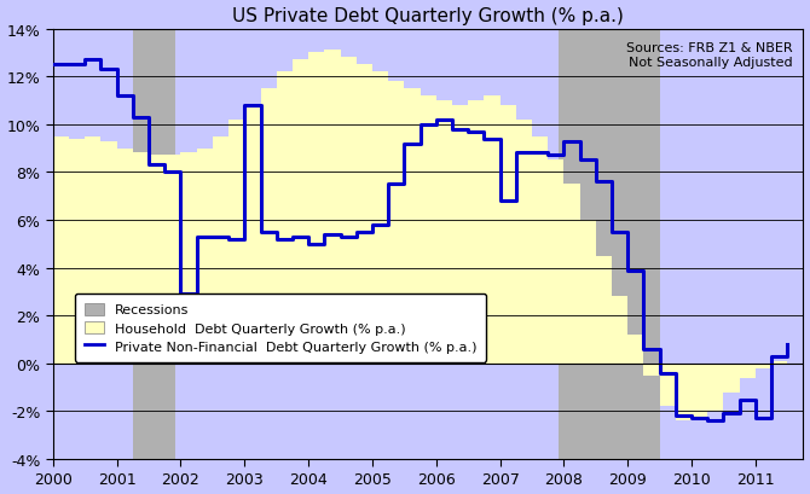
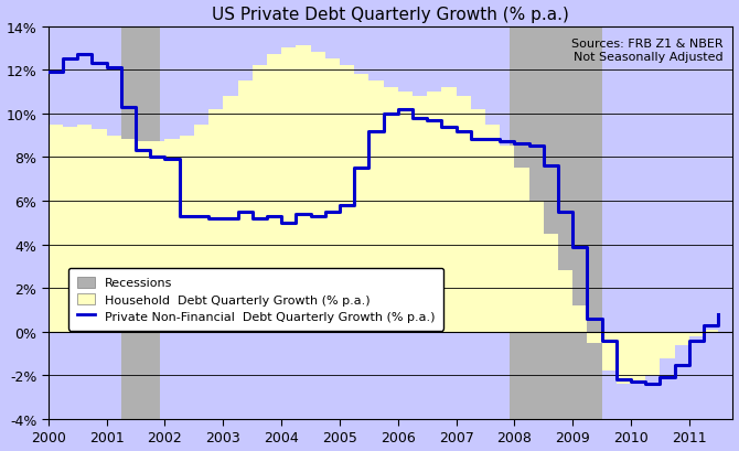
Private Non-Financial Debt Quarterly Growth (% p.a.)/2000: 12.5% -> 11.9%
Private Non-Financial Debt Quarterly Growth (% p.a.)/2001: 11.2% -> 12.1%
Private Non-Financial Debt Quarterly Growth (% p.a.)/2002: 2.9% -> 7.9%
Private Non-Financial Debt Quarterly Growth (% p.a.)/2003: 10.8% -> 5.2%
Private Non-Financial Debt Quarterly Growth (% p.a.)/2007: 6.8% -> 9.2%
Private Non-Financial Debt Quarterly Growth (% p.a.)/2008: 9.3% -> 8.6%
Private Non-Financial Debt Quarterly Growth (% p.a.)/2011: -2.3% -> -0.4%
